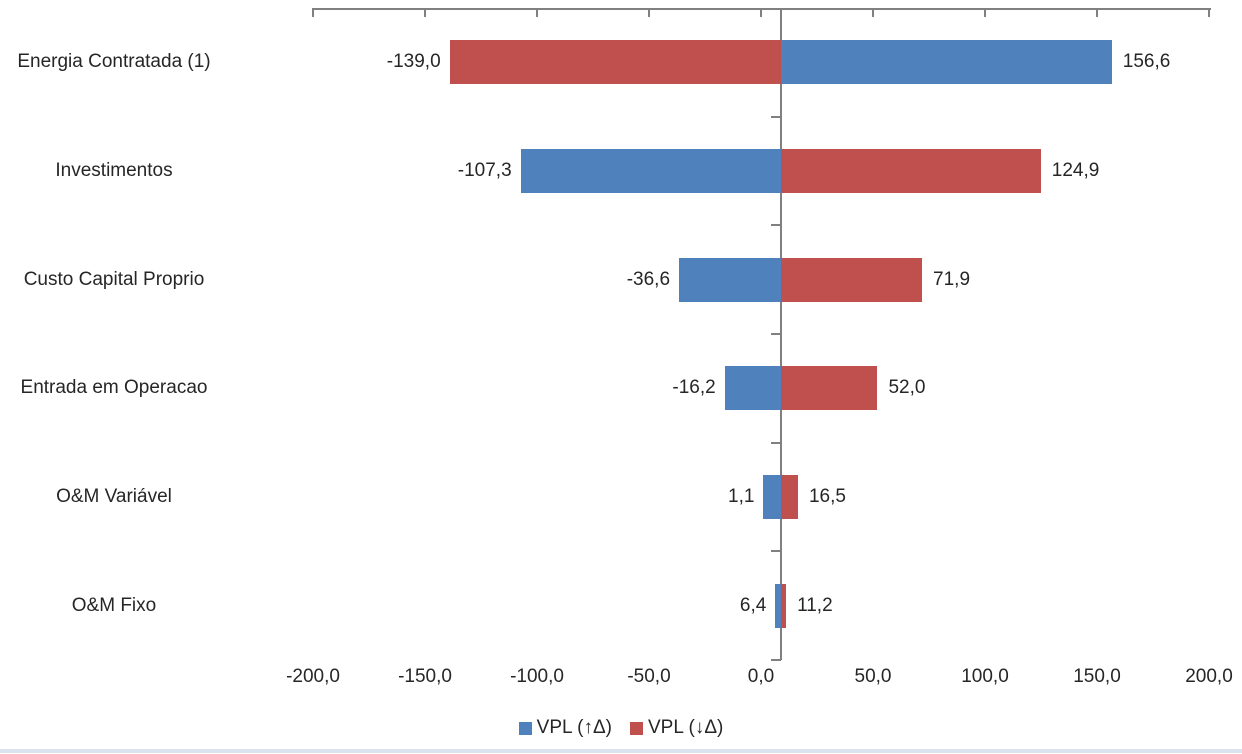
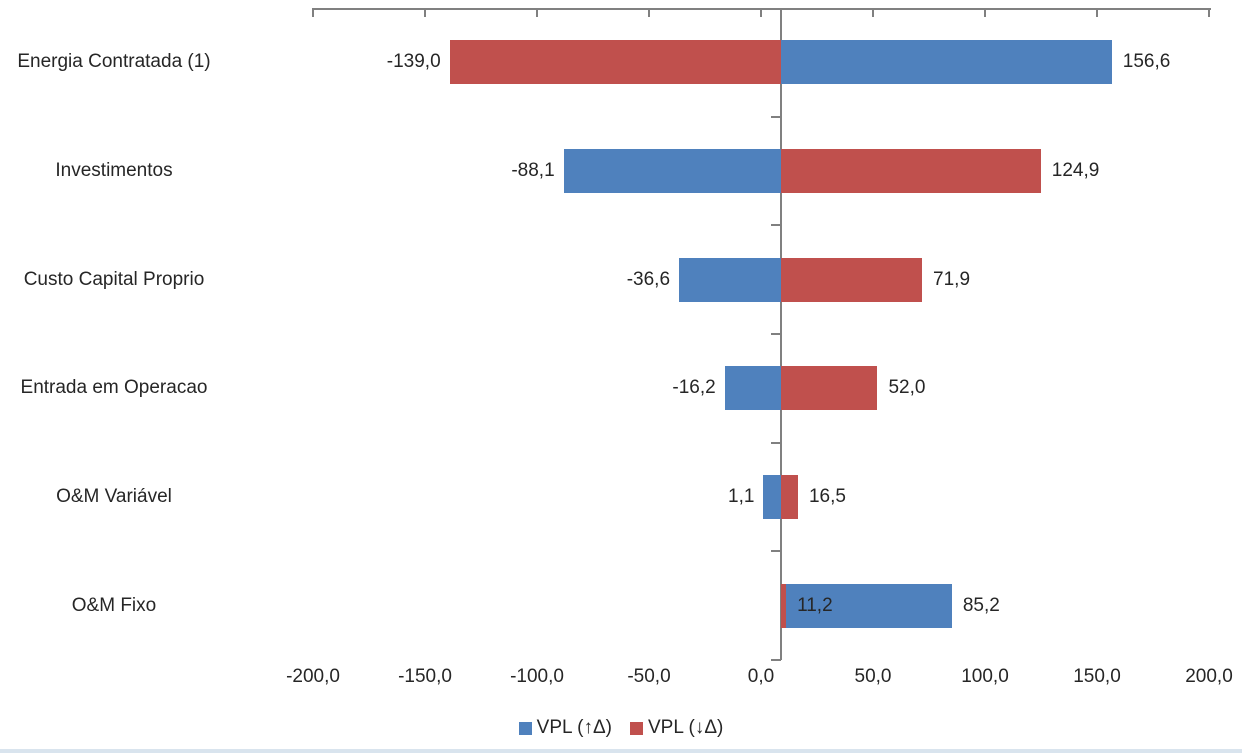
VPL (↑Δ)/Investimentos: -107,3 -> -88,1
VPL (↑Δ)/O&M Fixo: 6,4 -> 85,2
